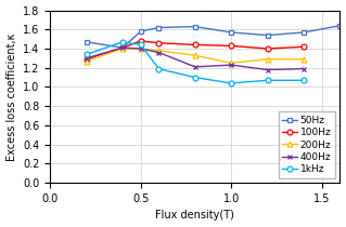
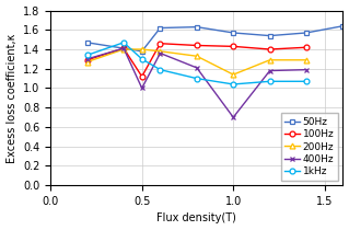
50Hz/0.5: 1.58 -> 1.38
100Hz/0.5: 1.48 -> 1.12
400Hz/0.5: 1.40 -> 1.00
1kHz/0.5: 1.44 -> 1.30
200Hz/1.0: 1.25 -> 1.14
400Hz/1.0: 1.23 -> 0.70
